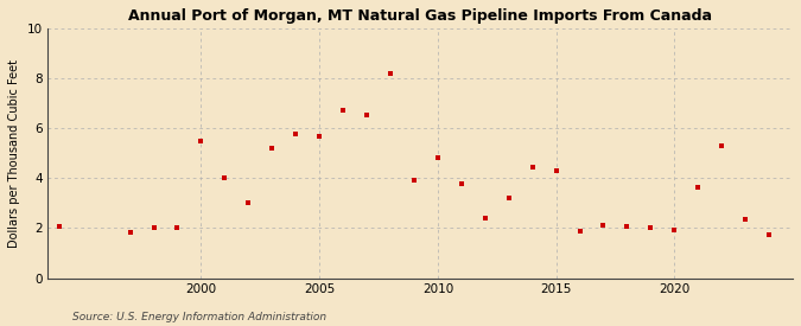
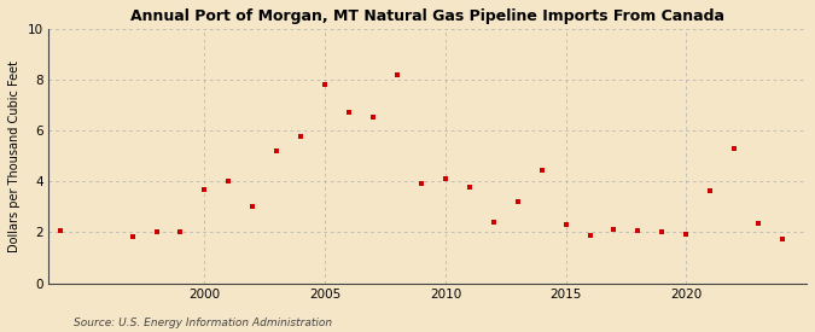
2000: 5.50 -> 3.70
2005: 5.70 -> 7.80
2010: 4.80 -> 4.10
2015: 4.30 -> 2.30
